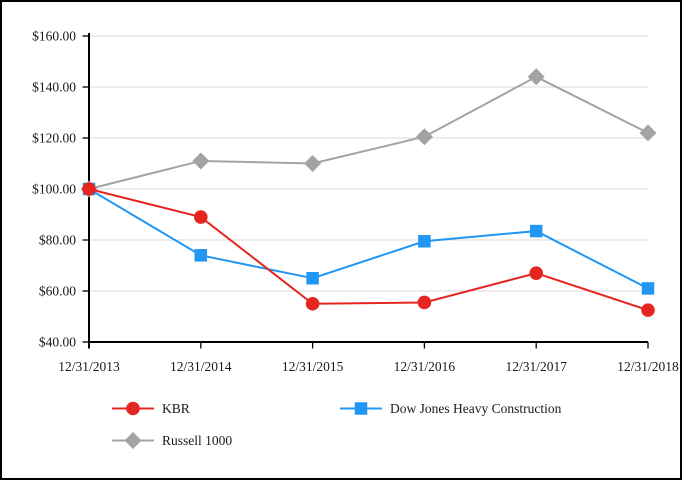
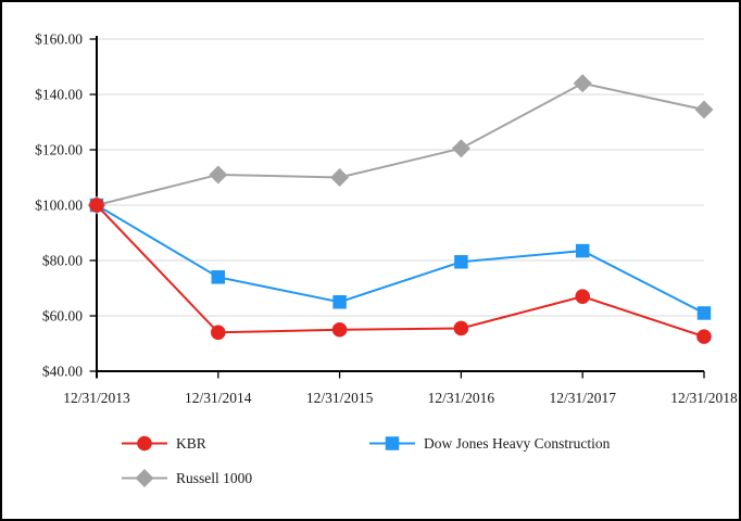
KBR/12/31/2014: $89 -> $54
Russell 1000/12/31/2018: $122 -> $134
